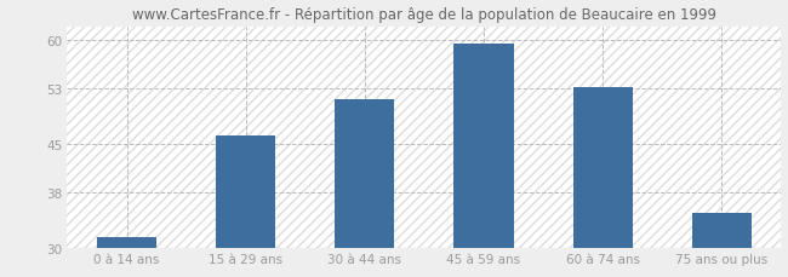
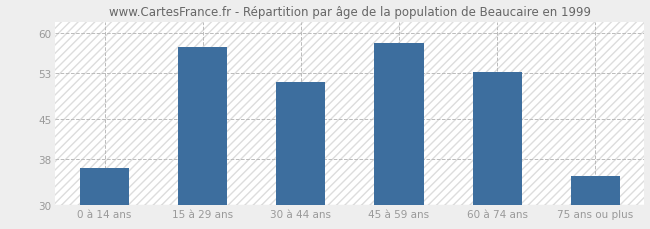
0 à 14 ans: 31.5 -> 36.4
15 à 29 ans: 46.2 -> 57.6
45 à 59 ans: 59.5 -> 58.2
